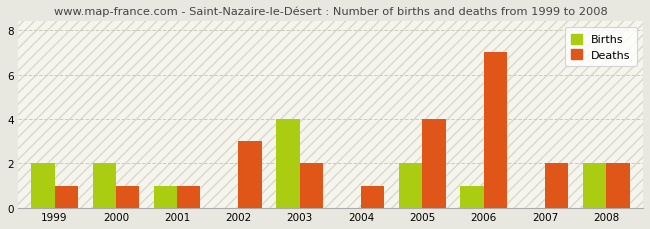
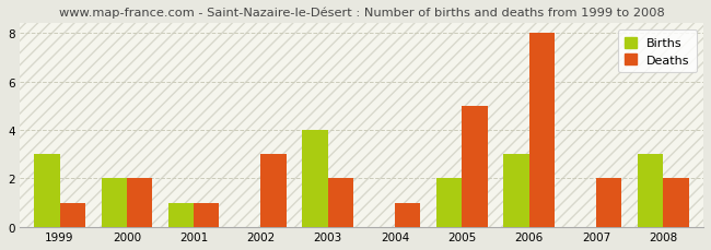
Births/1999: 2 -> 3
Deaths/2000: 1 -> 2
Deaths/2005: 4 -> 5
Births/2006: 1 -> 3
Deaths/2006: 7 -> 8
Births/2008: 2 -> 3
